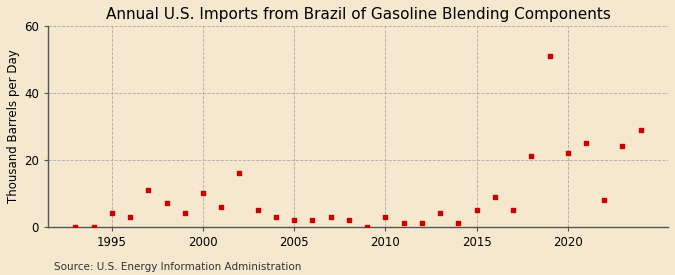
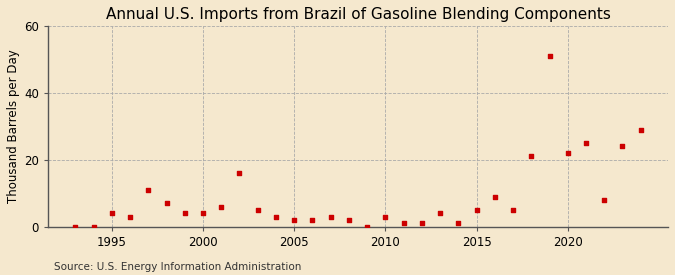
2000: 10 -> 4
